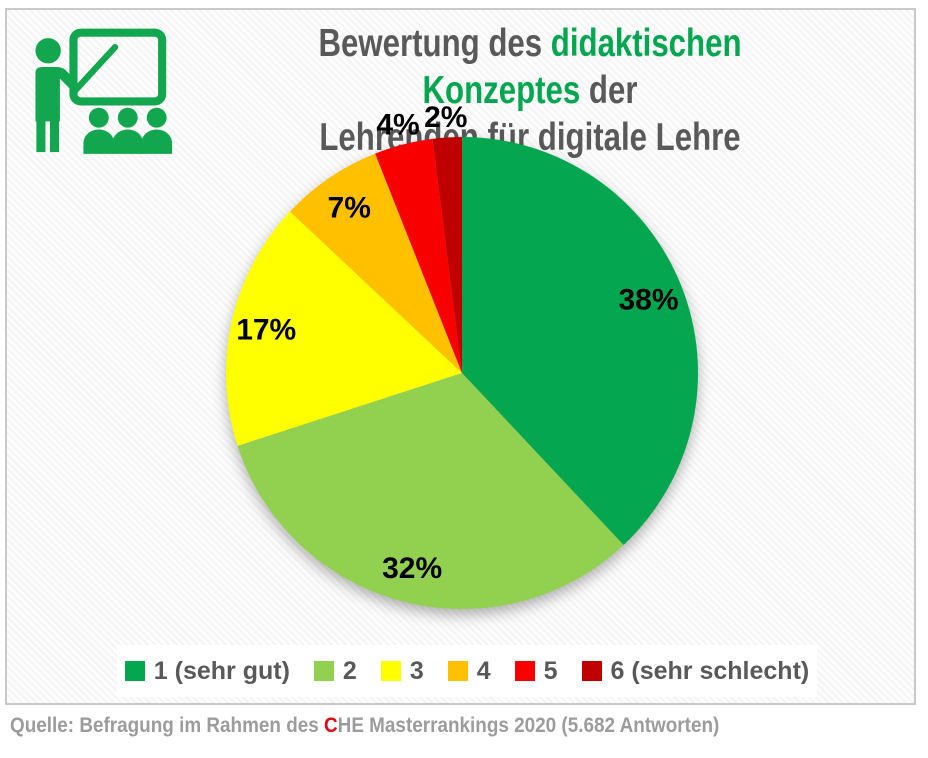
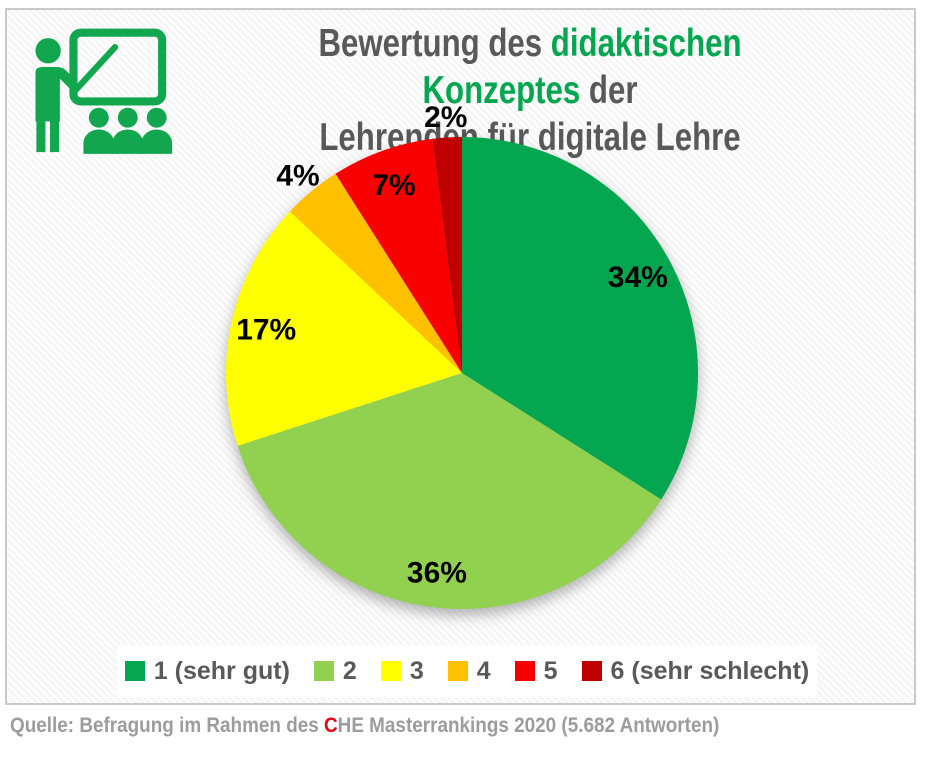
1 (sehr gut): 38% -> 34%
2: 32% -> 36%
4: 7% -> 4%
5: 4% -> 7%
